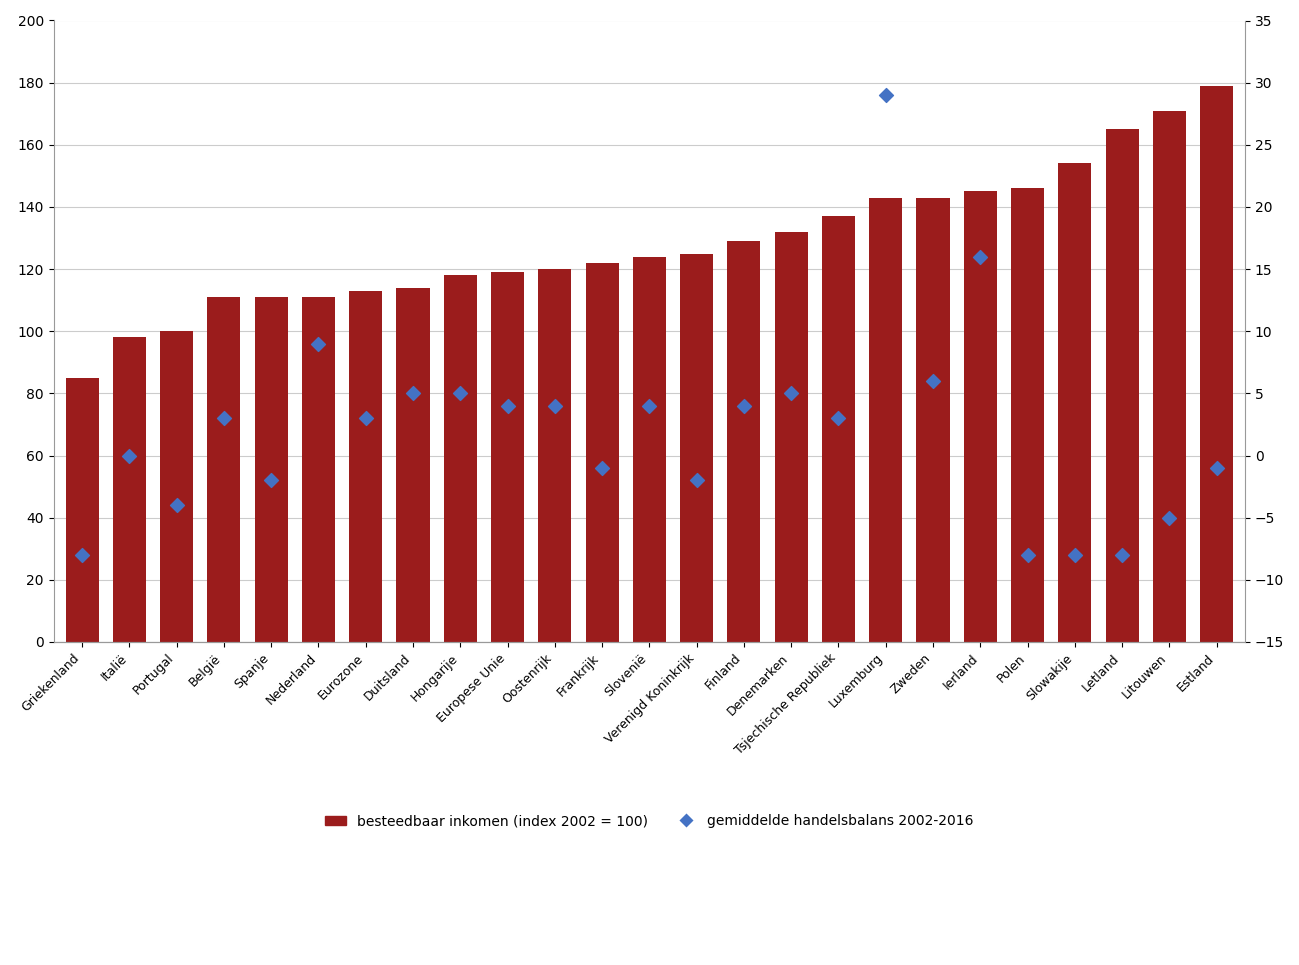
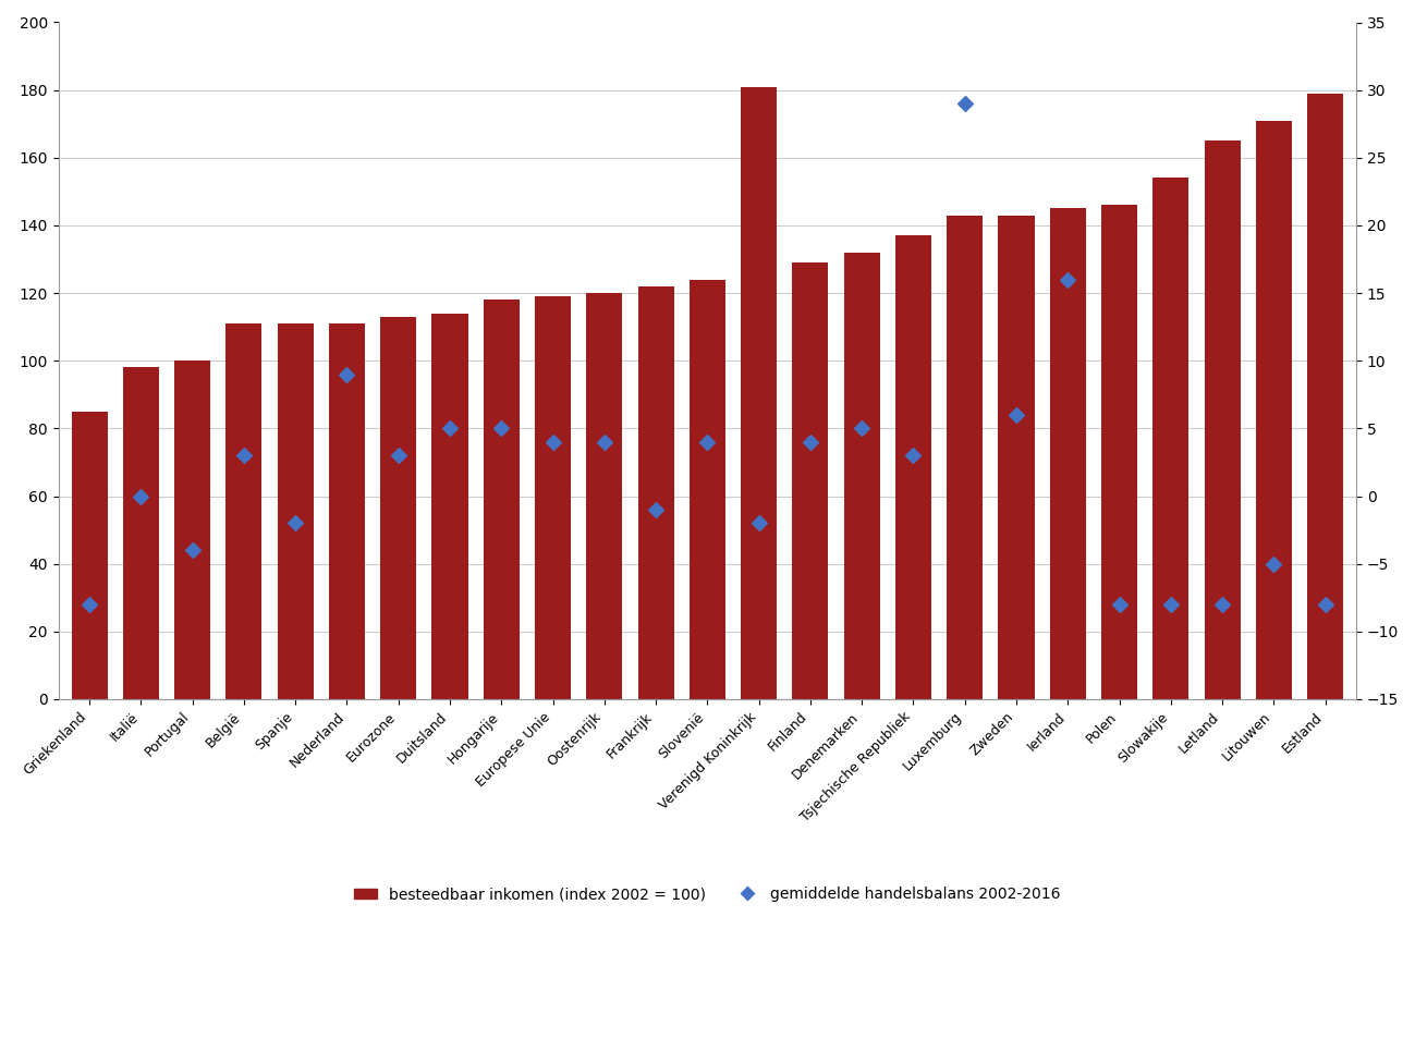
besteedbaar inkomen (index 2002 = 100)/Verenigd Koninkrijk: 125 -> 181
gemiddelde handelsbalans 2002-2016/Estland: -1 -> -8
